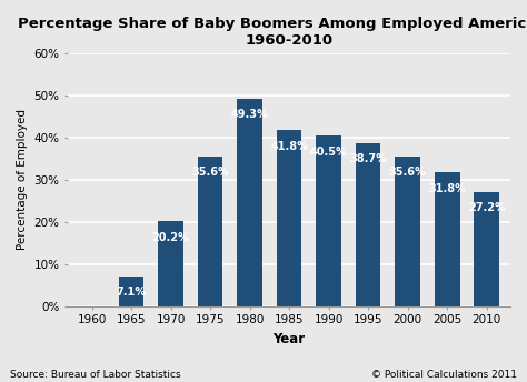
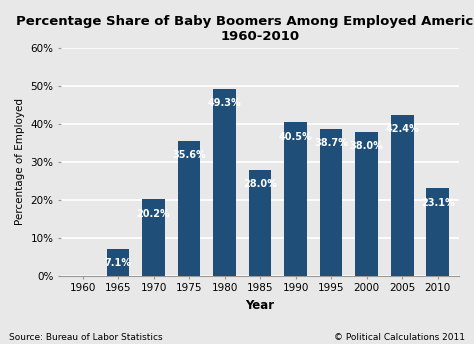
1985: 41.8% -> 28.0%
2000: 35.6% -> 38.0%
2005: 31.8% -> 42.4%
2010: 27.2% -> 23.1%
